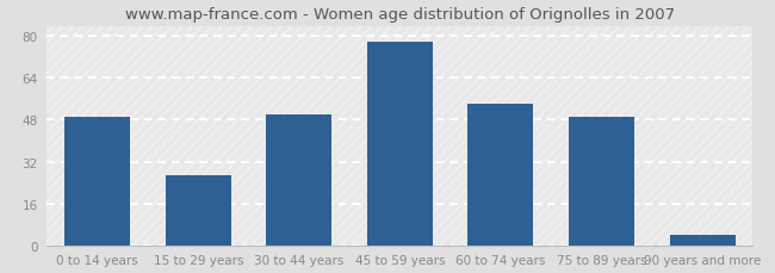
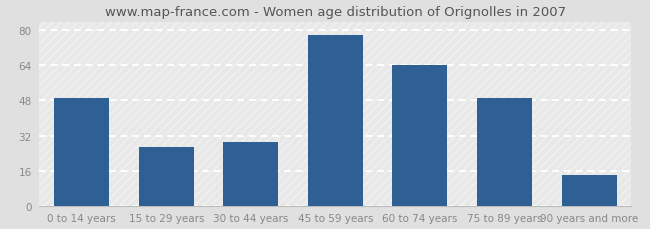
30 to 44 years: 50 -> 29
60 to 74 years: 54 -> 64
90 years and more: 4 -> 14
